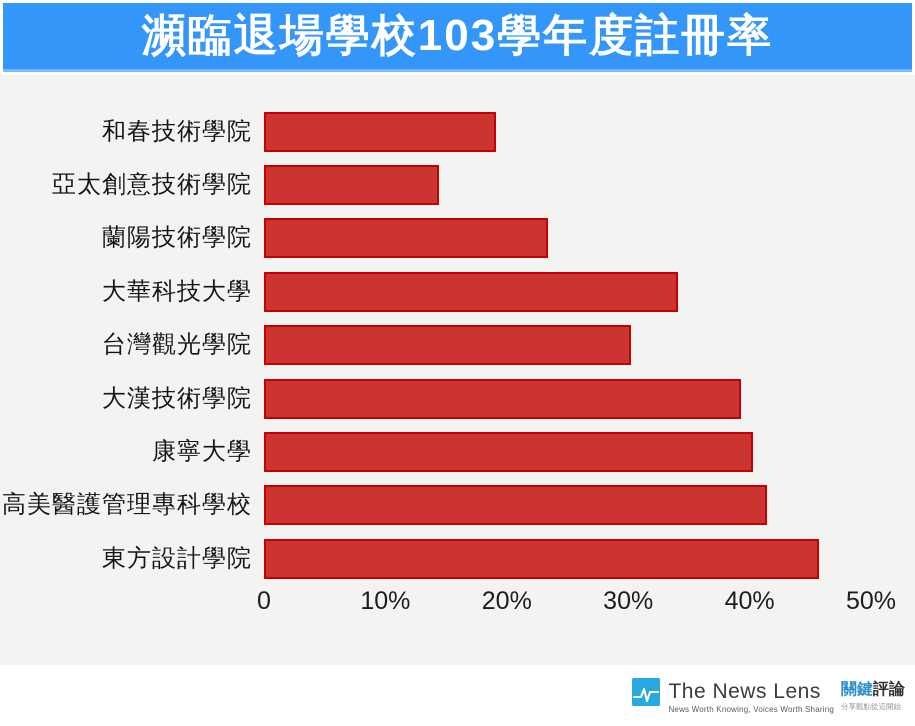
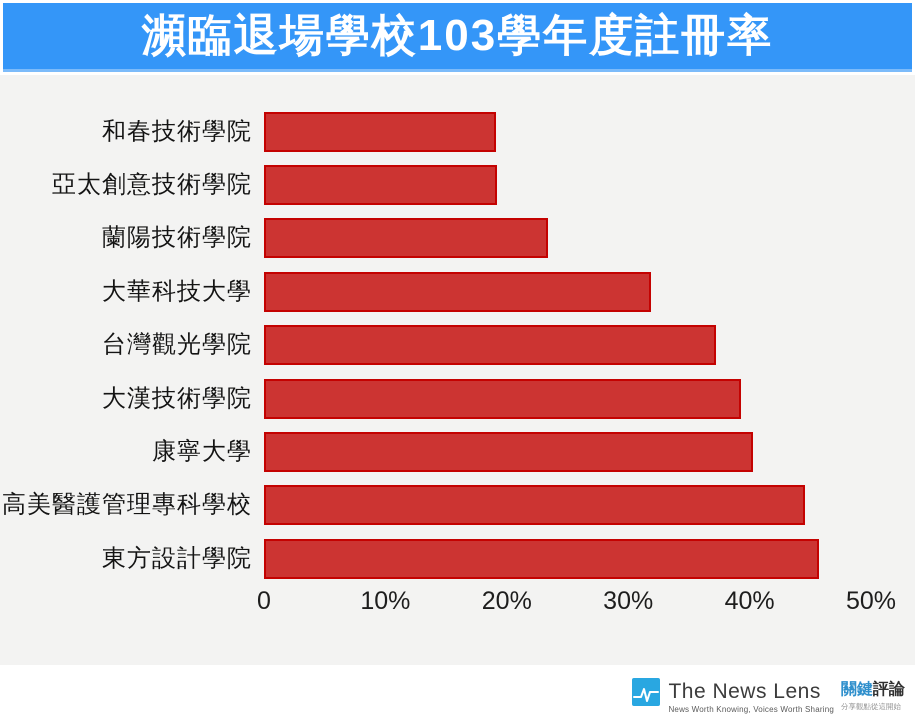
亞太創意技術學院: 14.4% -> 19.2%
大華科技大學: 34.1% -> 31.9%
台灣觀光學院: 30.2% -> 37.2%
高美醫護管理專科學校: 41.4% -> 44.6%
